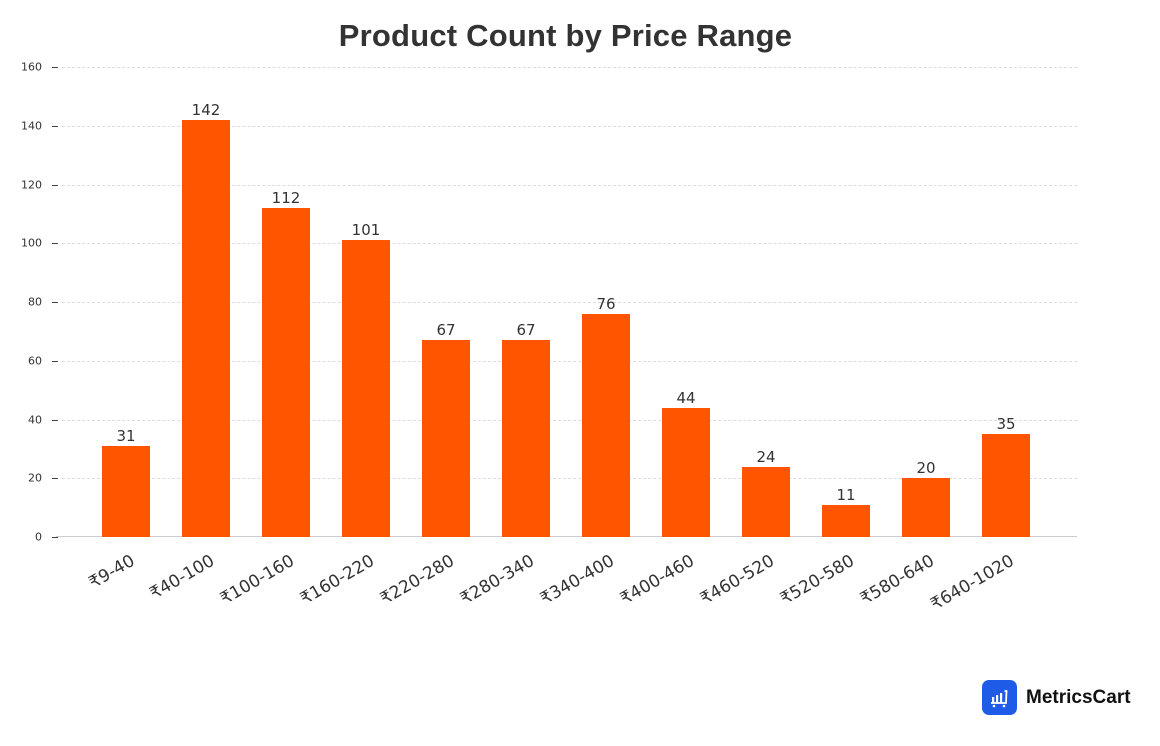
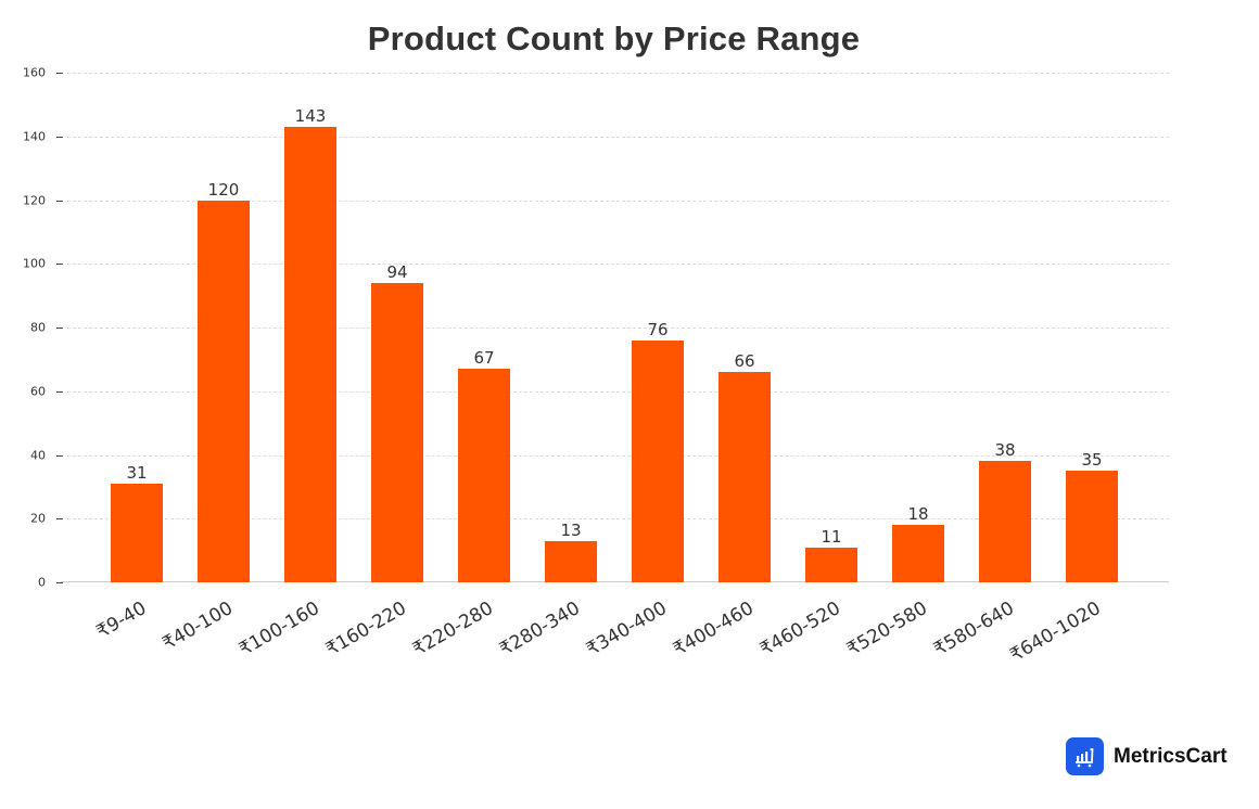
₹40-100: 142 -> 120
₹100-160: 112 -> 143
₹160-220: 101 -> 94
₹280-340: 67 -> 13
₹400-460: 44 -> 66
₹460-520: 24 -> 11
₹520-580: 11 -> 18
₹580-640: 20 -> 38
